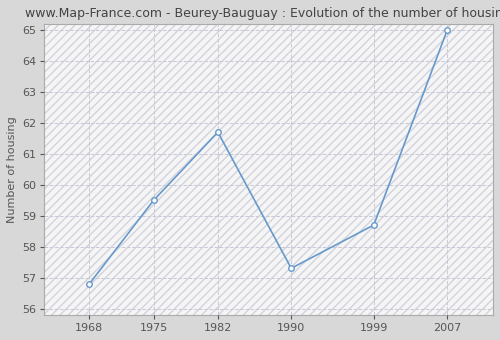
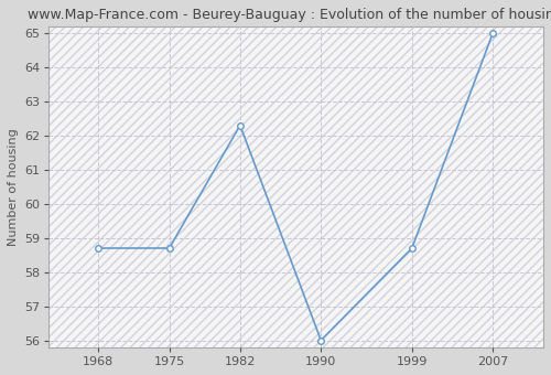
1968: 56.8 -> 58.7
1975: 59.5 -> 58.7
1982: 61.7 -> 62.3
1990: 57.3 -> 56.0
